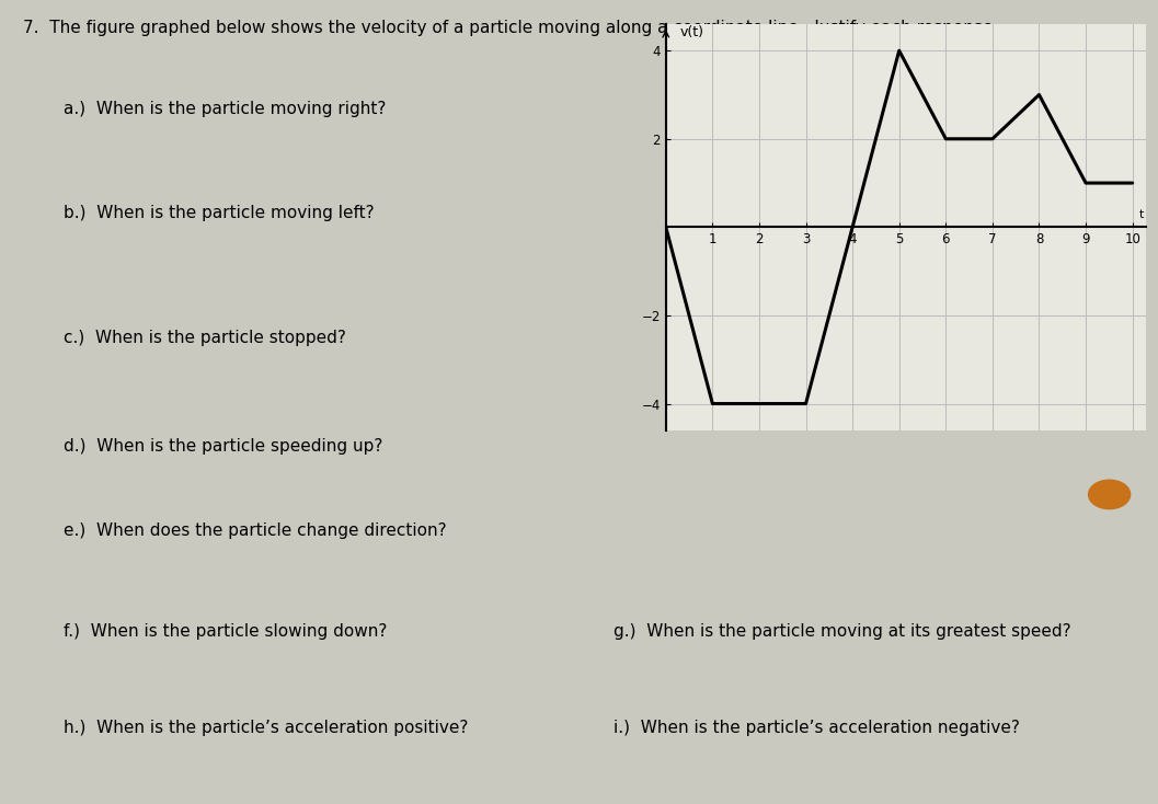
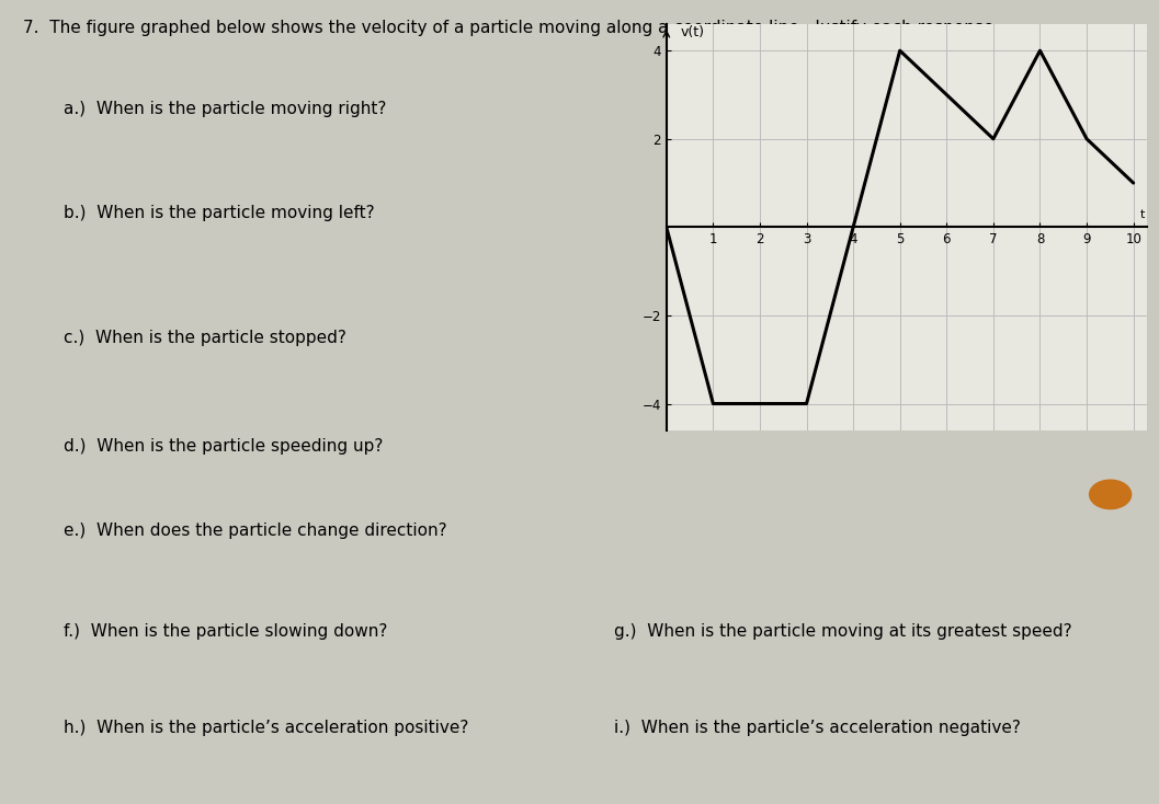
6: 2 -> 3
8: 3 -> 4
9: 1 -> 2
